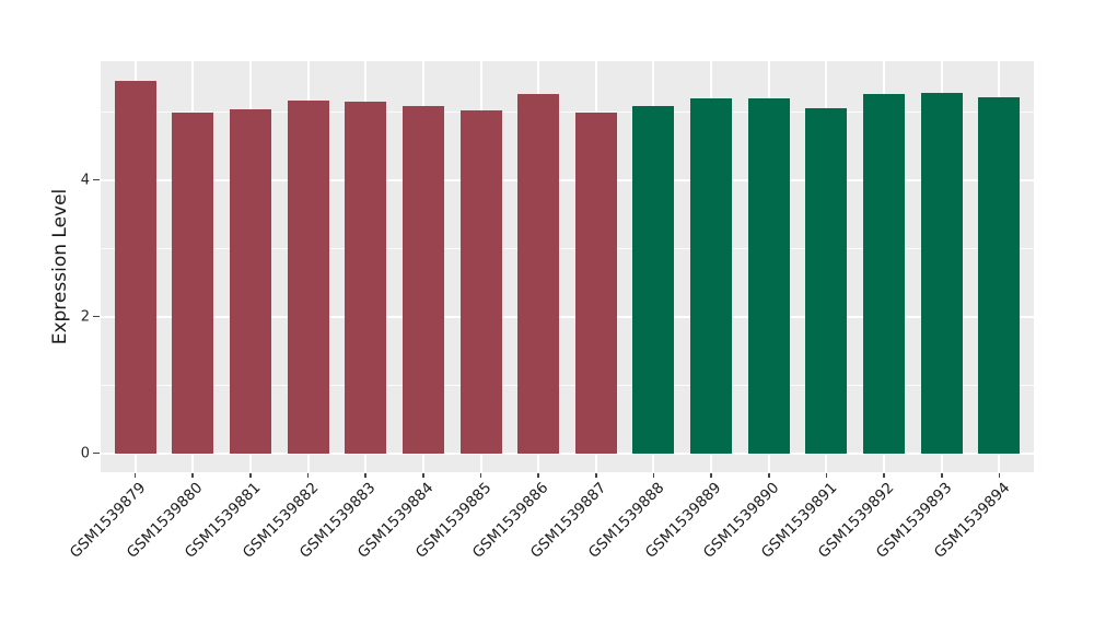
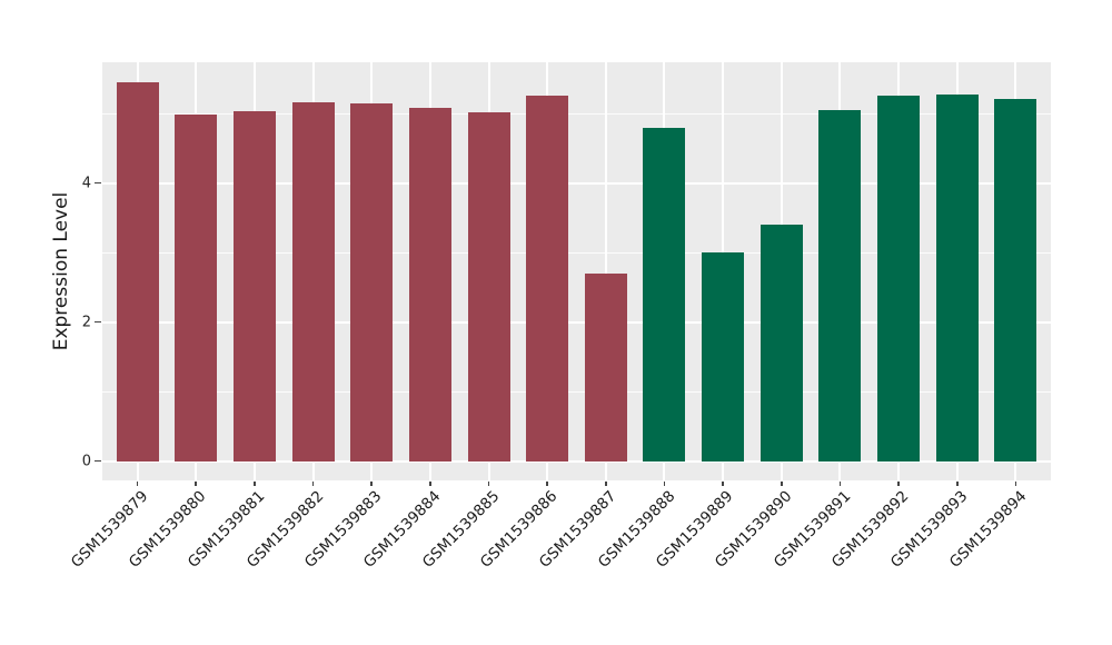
GSM1539887: 5.0 -> 2.7
GSM1539888: 5.1 -> 4.8
GSM1539889: 5.2 -> 3.0
GSM1539890: 5.2 -> 3.4
